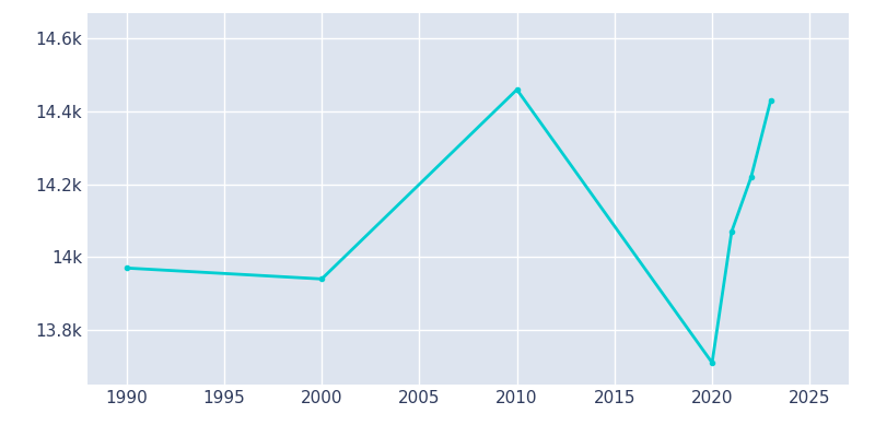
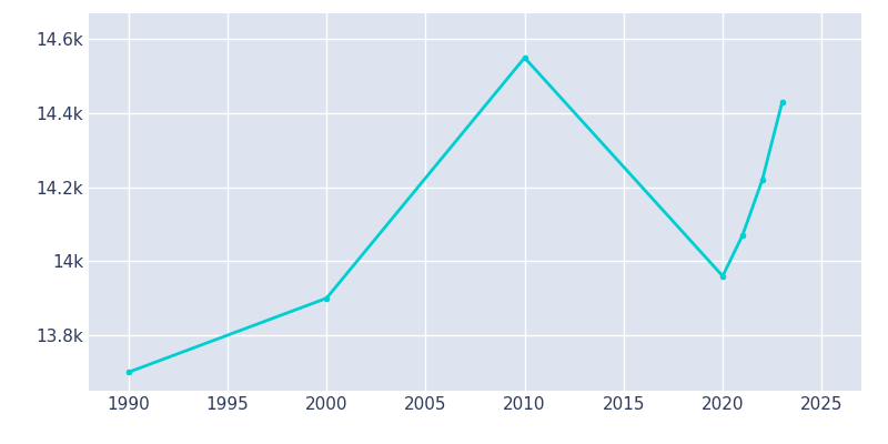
1990: 13.97k -> 13.70k
2000: 13.94k -> 13.90k
2010: 14.46k -> 14.55k
2020: 13.71k -> 13.96k
